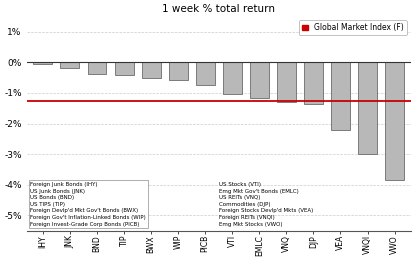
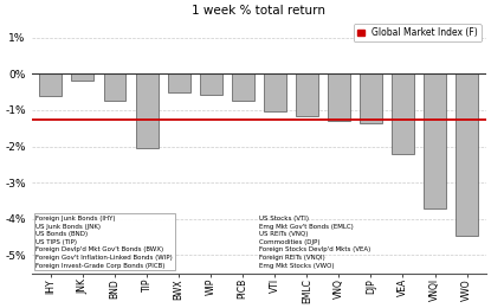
IHY: -0.07% -> -0.60%
BND: -0.37% -> -0.75%
TIP: -0.42% -> -2.05%
VNQI: -3.00% -> -3.70%
VWO: -3.85% -> -4.45%
